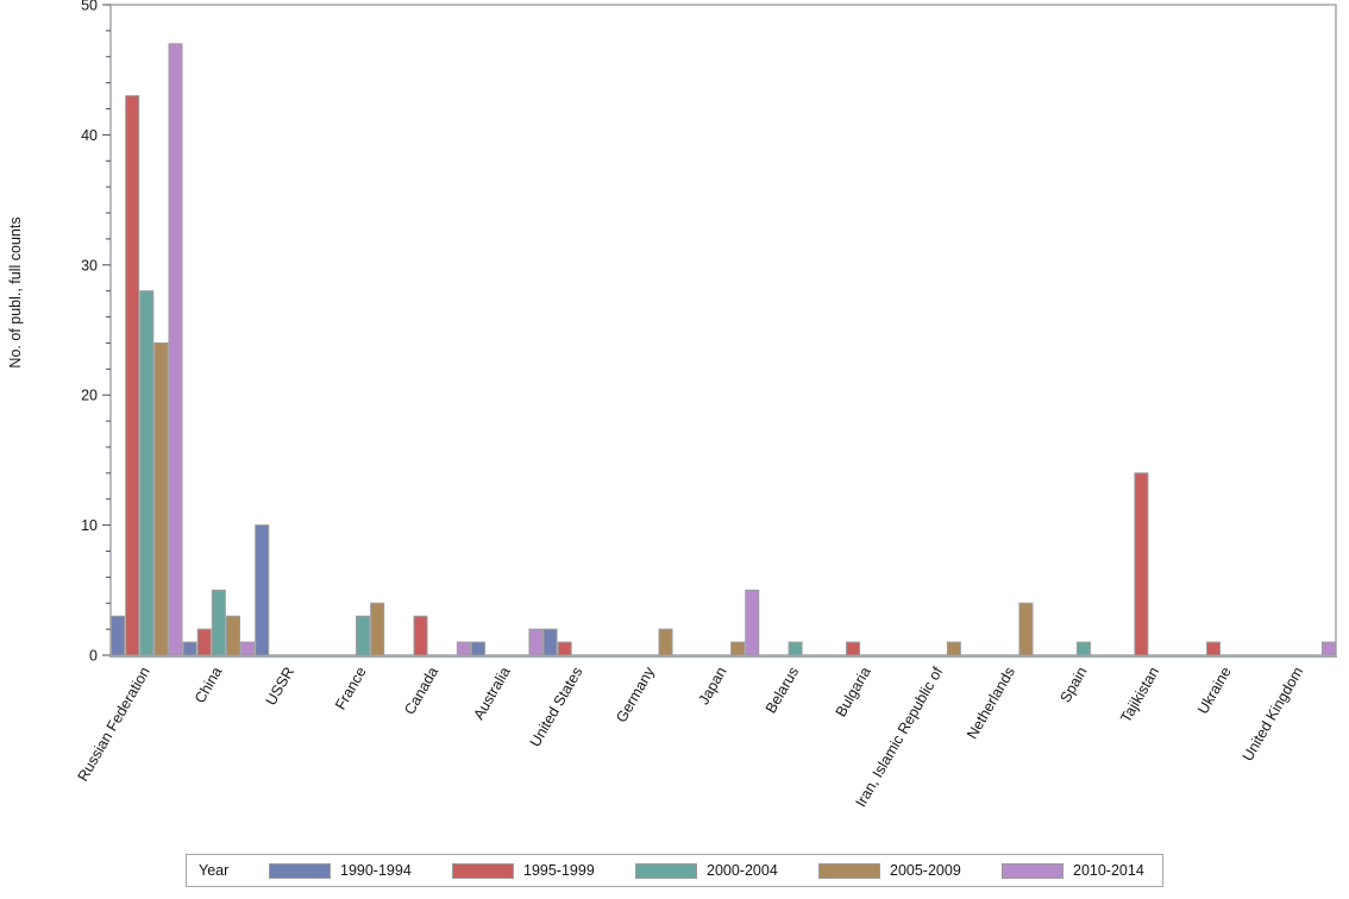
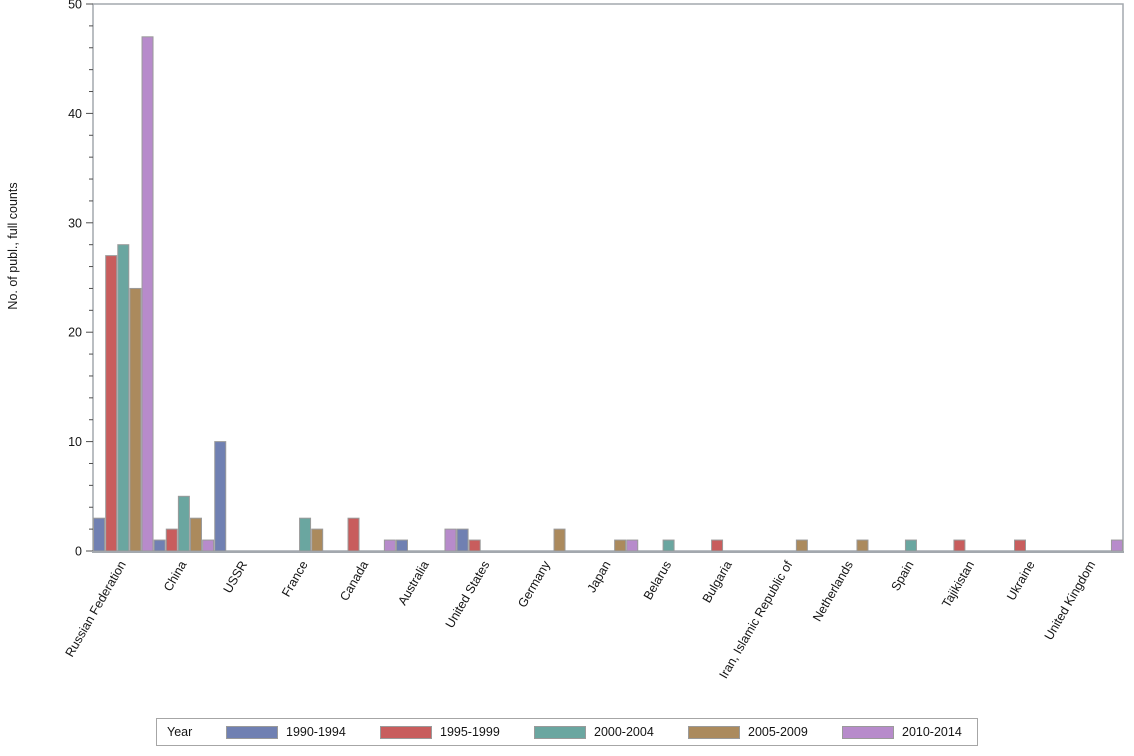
1995-1999/Russian Federation: 43 -> 27
2005-2009/France: 4 -> 2
2010-2014/Japan: 5 -> 1
2005-2009/Netherlands: 4 -> 1
1995-1999/Tajikistan: 14 -> 1
